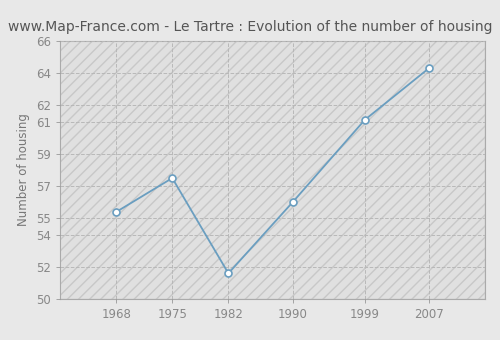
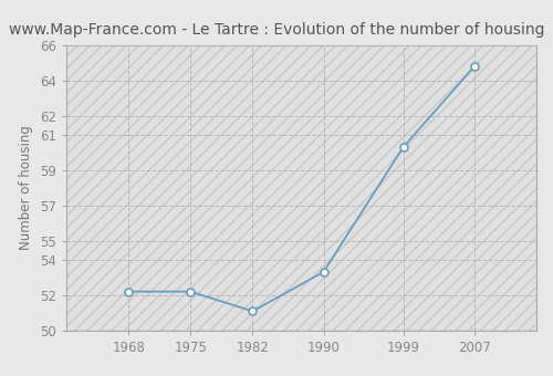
1968: 55.4 -> 52.2
1975: 57.5 -> 52.2
1982: 51.6 -> 51.1
1990: 56.0 -> 53.3
1999: 61.1 -> 60.3
2007: 64.3 -> 64.8
